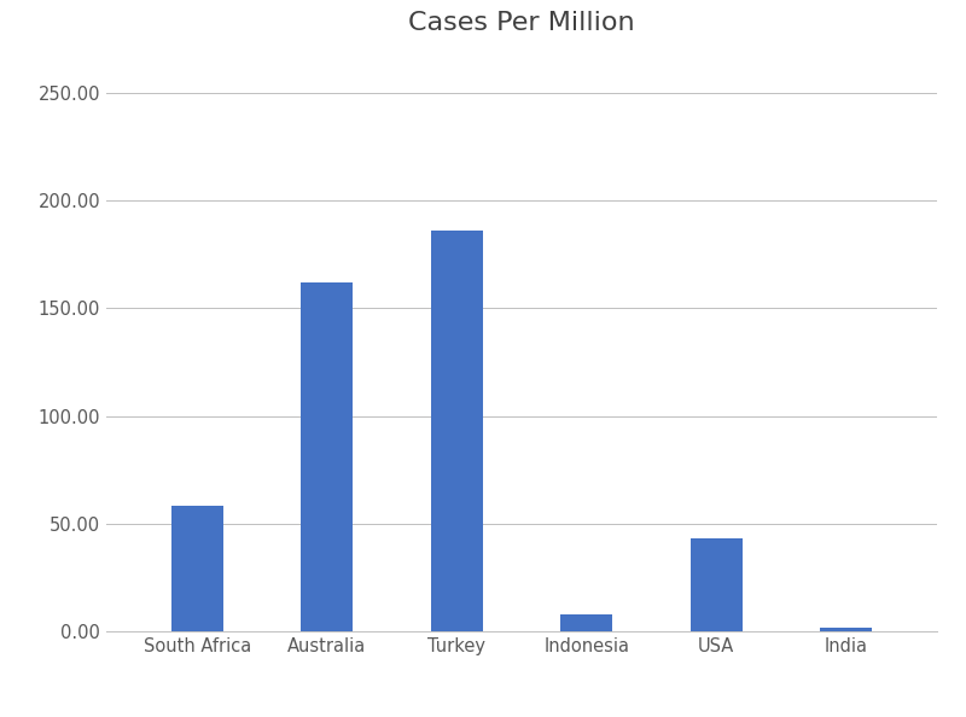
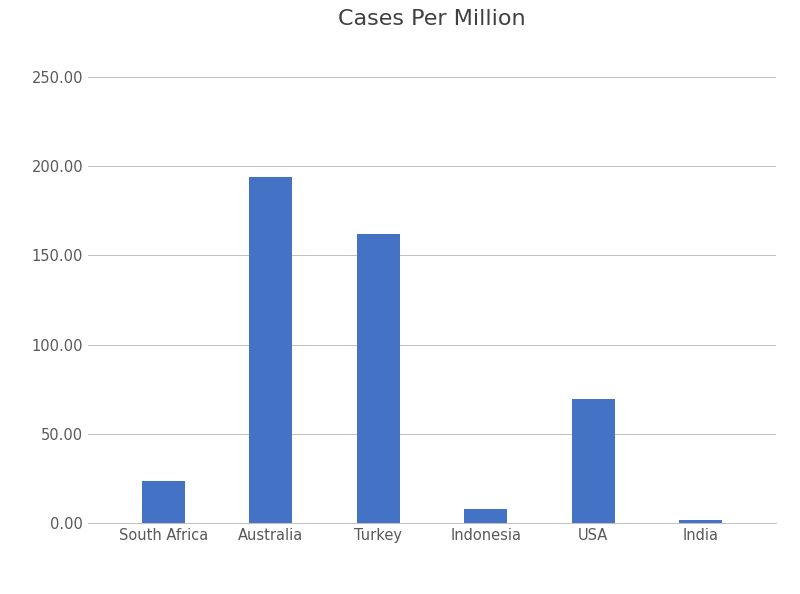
South Africa: 58 -> 24
Australia: 162 -> 194
Turkey: 186 -> 162
USA: 43 -> 70
